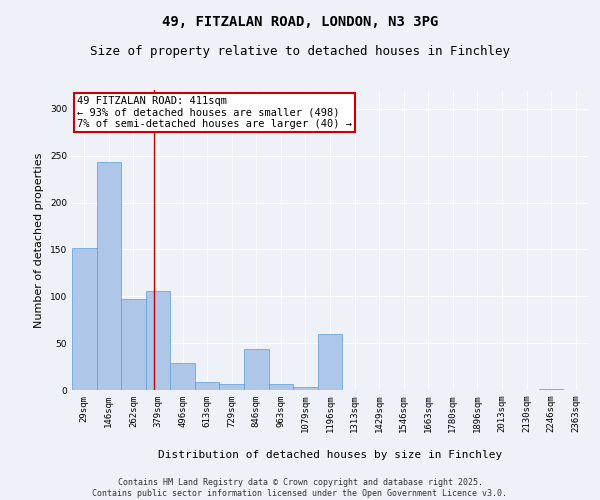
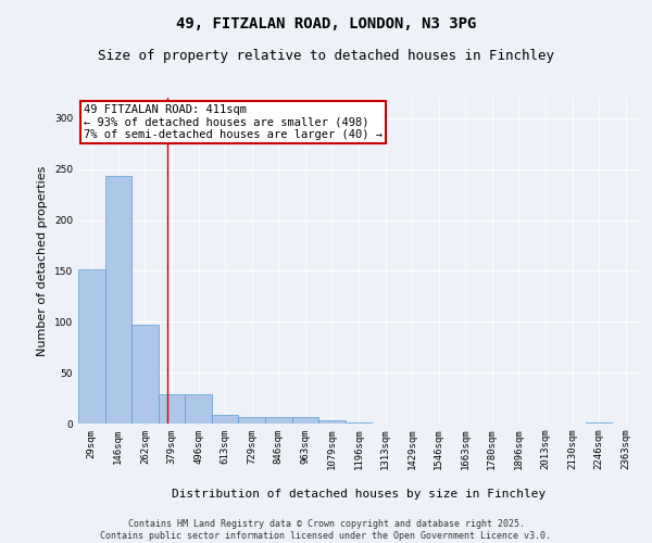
379sqm: 106 -> 29
846sqm: 44 -> 6
1196sqm: 60 -> 1
